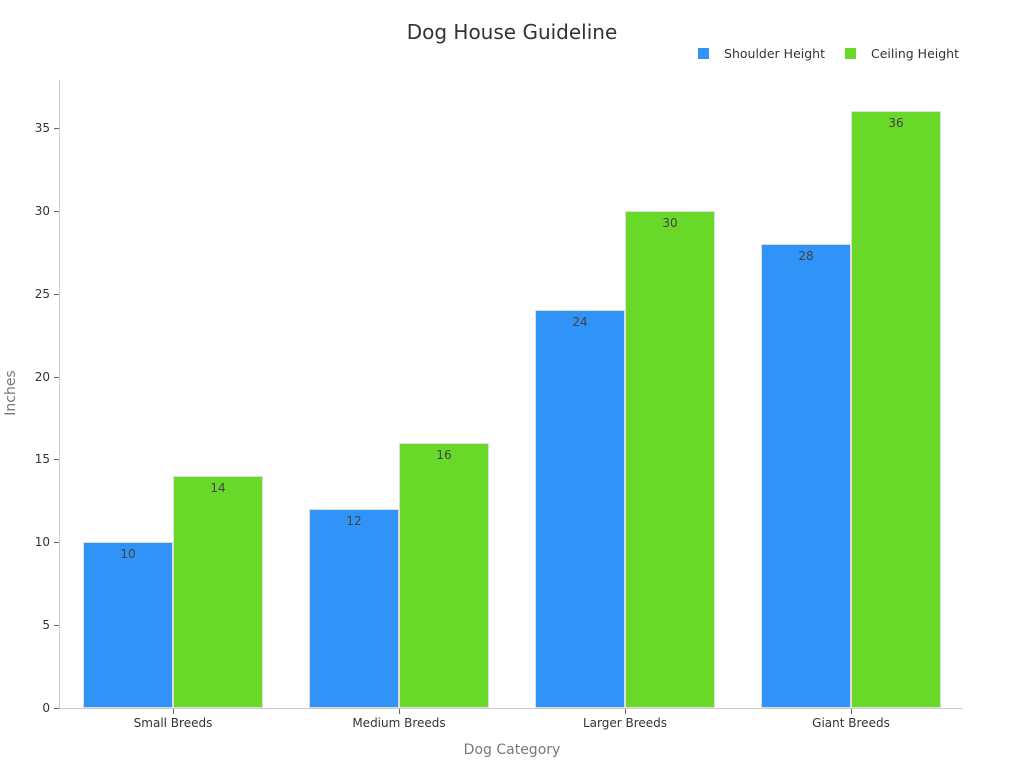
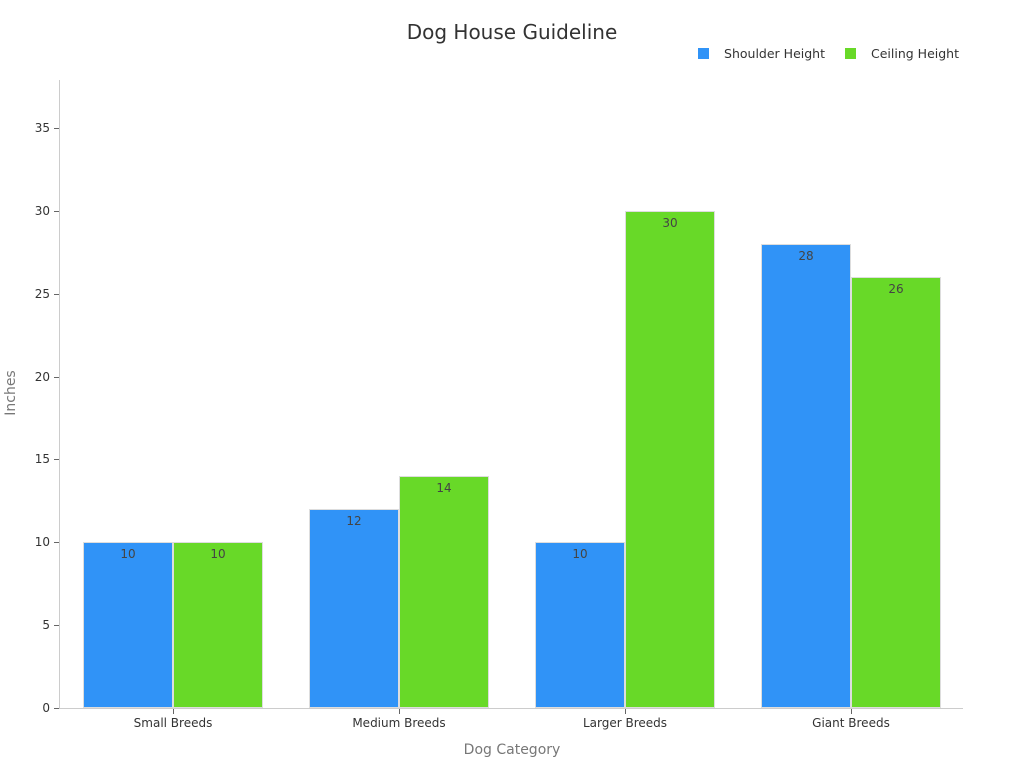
Ceiling Height/Small Breeds: 14 -> 10
Ceiling Height/Medium Breeds: 16 -> 14
Shoulder Height/Larger Breeds: 24 -> 10
Ceiling Height/Giant Breeds: 36 -> 26
